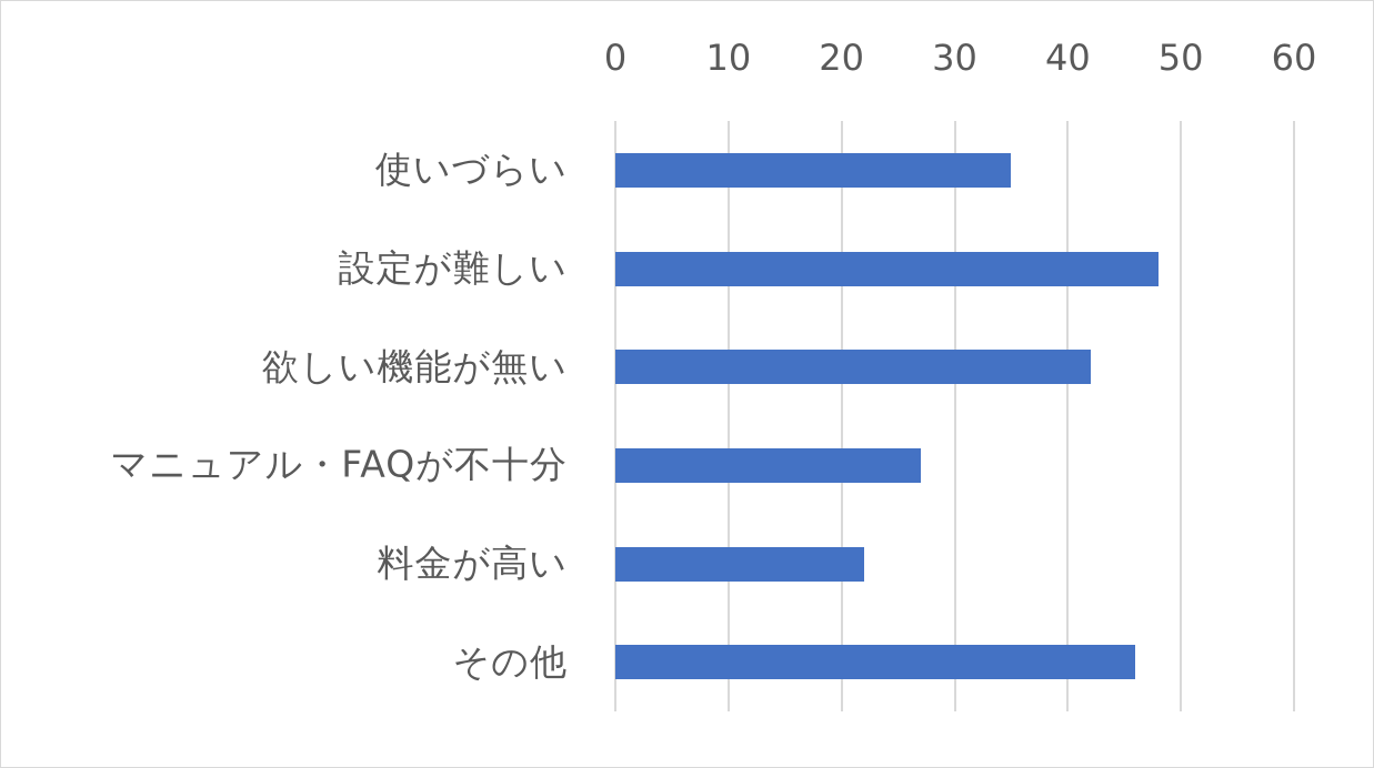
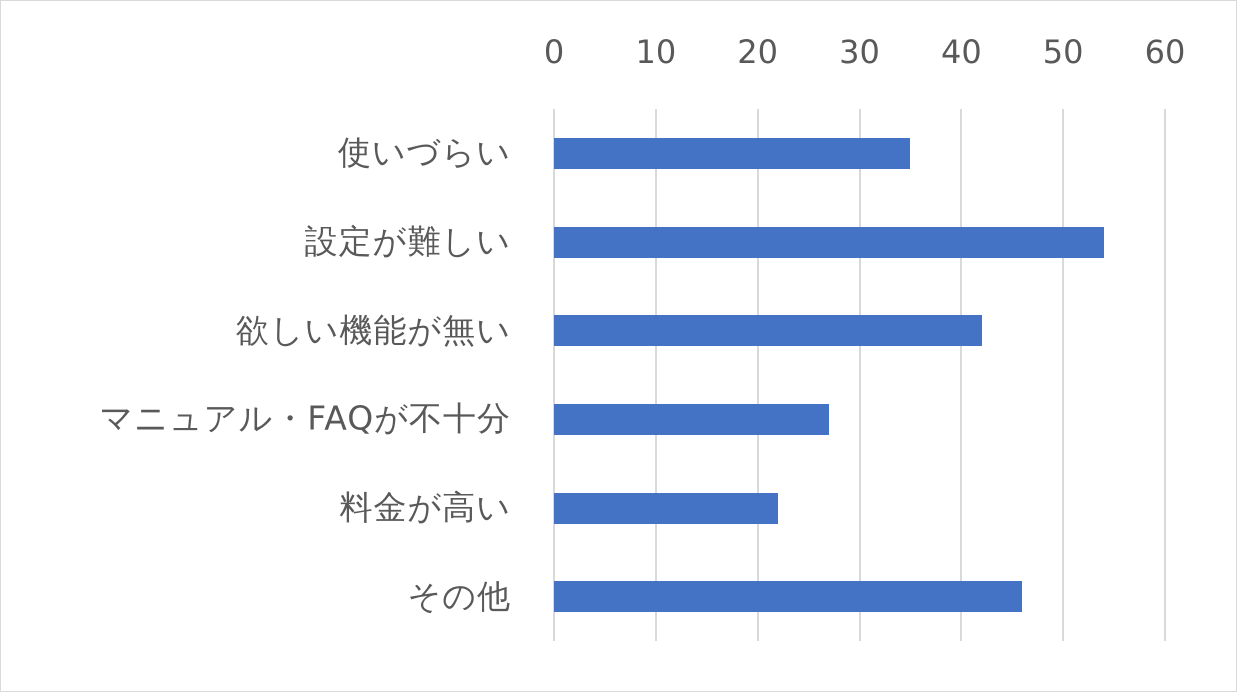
設定が難しい: 48 -> 54
